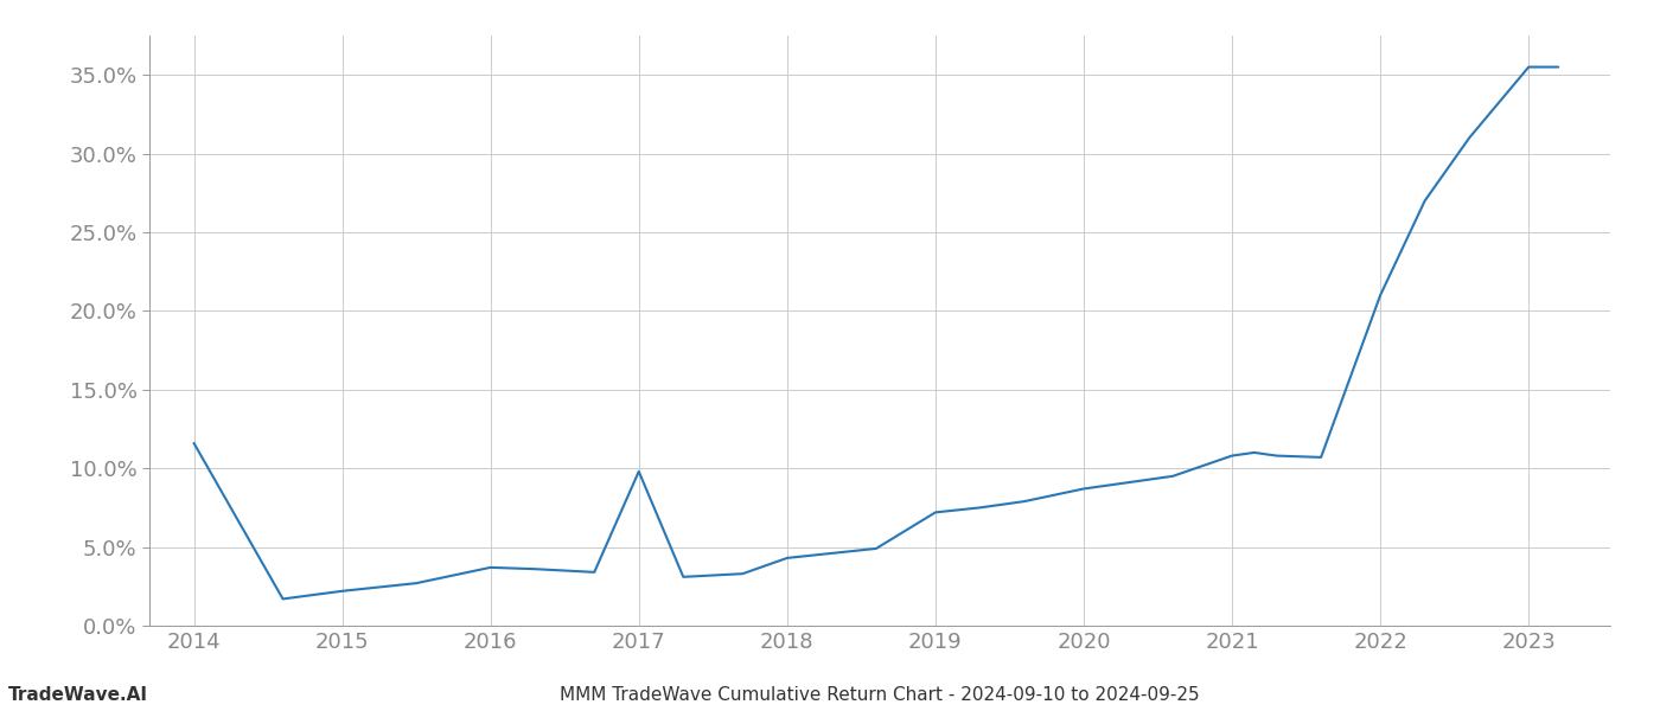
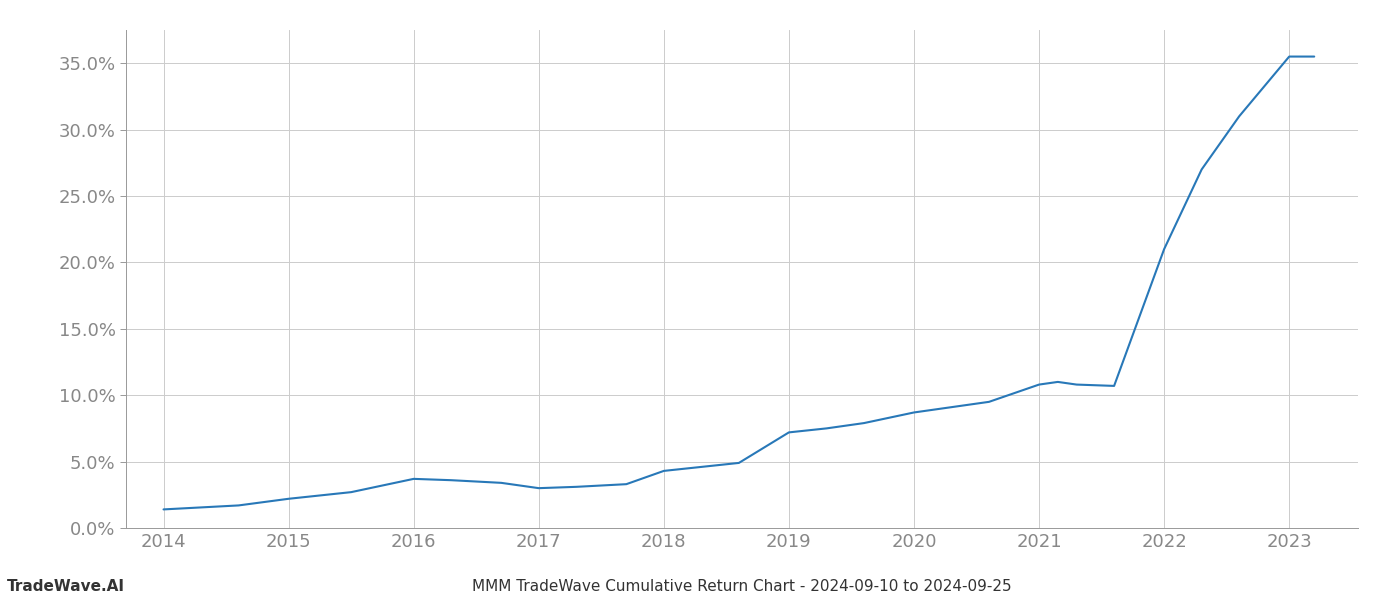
2014: 11.6% -> 1.4%
2017: 9.8% -> 3.0%
